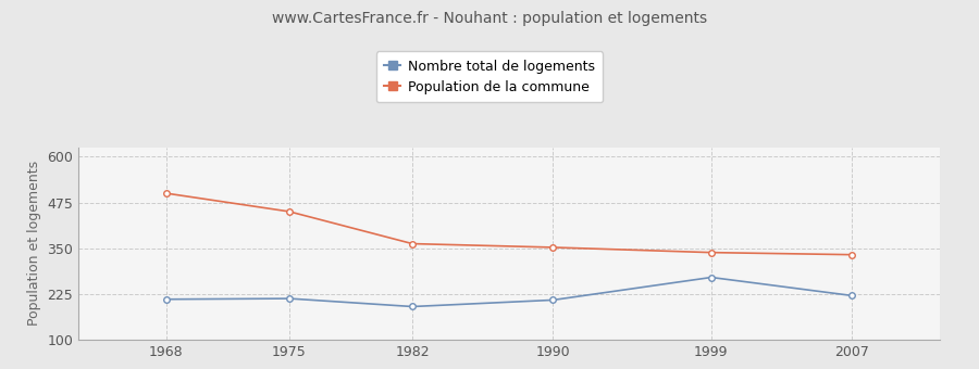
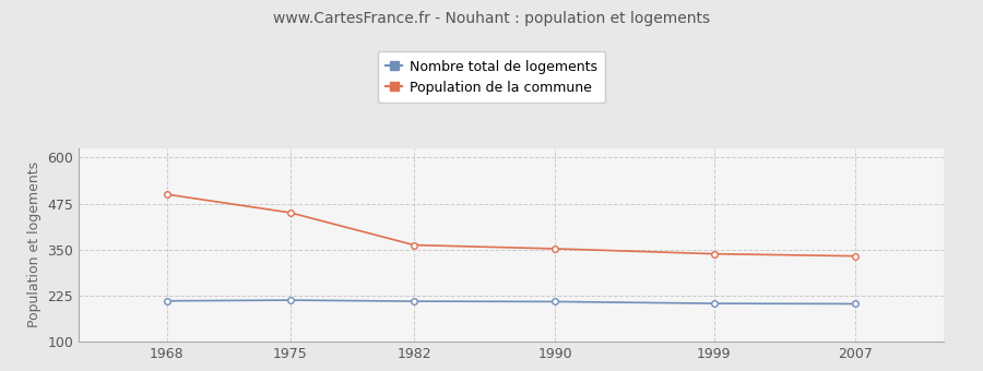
Nombre total de logements/1982: 190 -> 209
Nombre total de logements/1999: 270 -> 203
Nombre total de logements/2007: 220 -> 202
